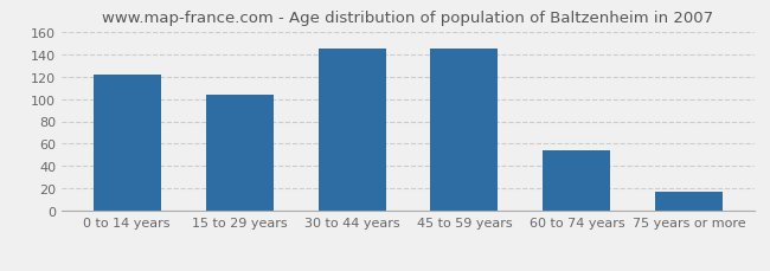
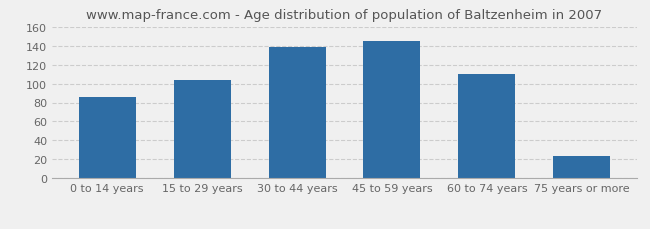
0 to 14 years: 122 -> 86
30 to 44 years: 145 -> 138
60 to 74 years: 54 -> 110
75 years or more: 17 -> 24
